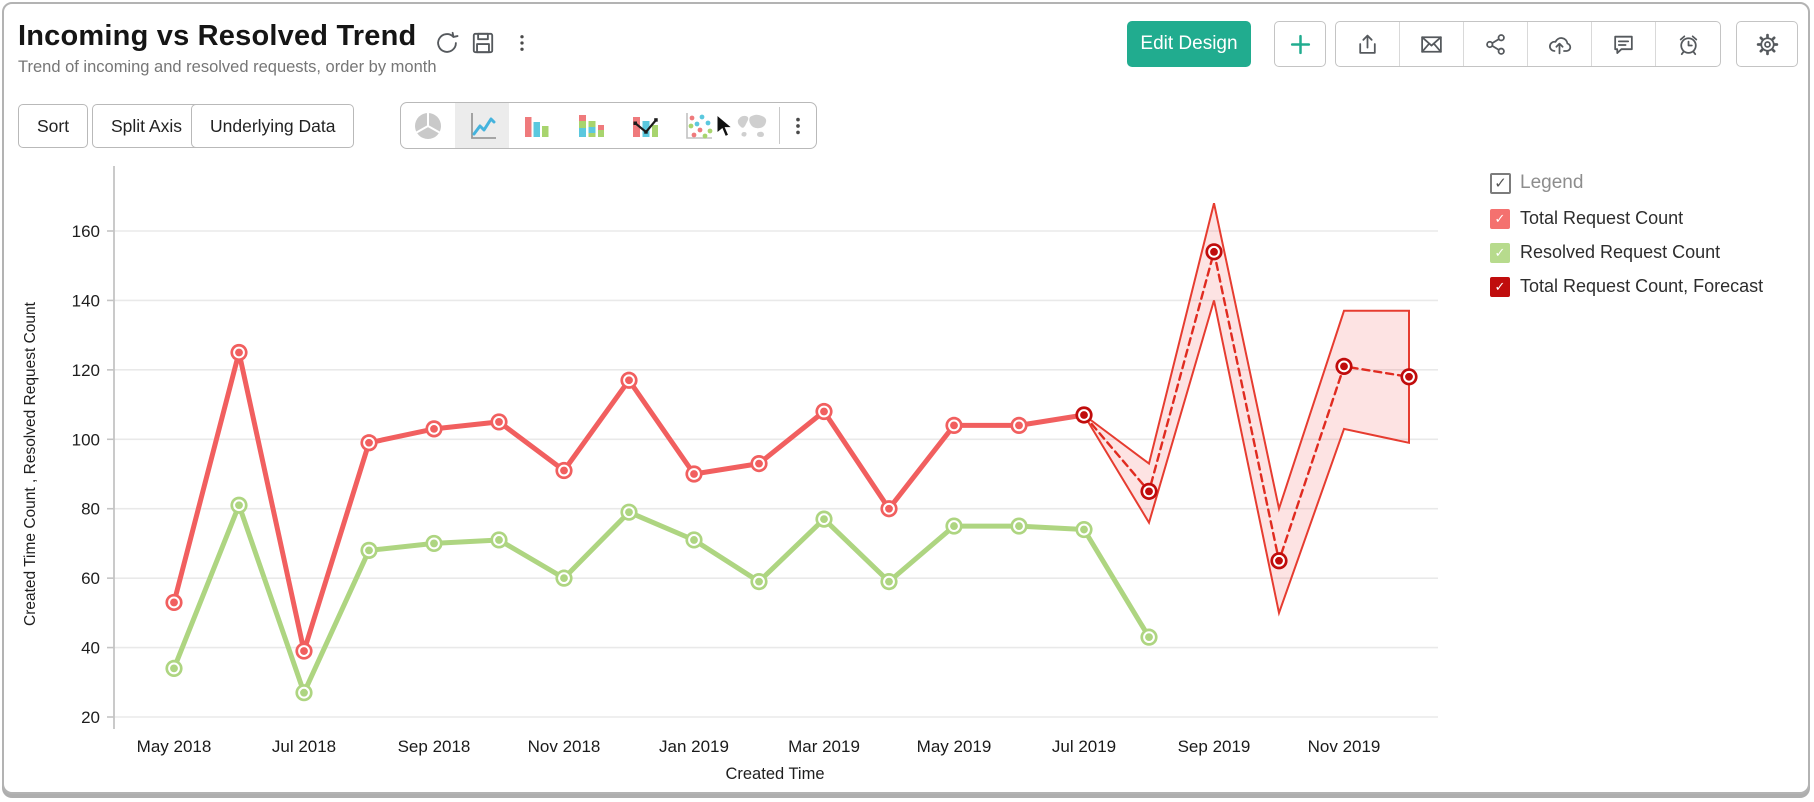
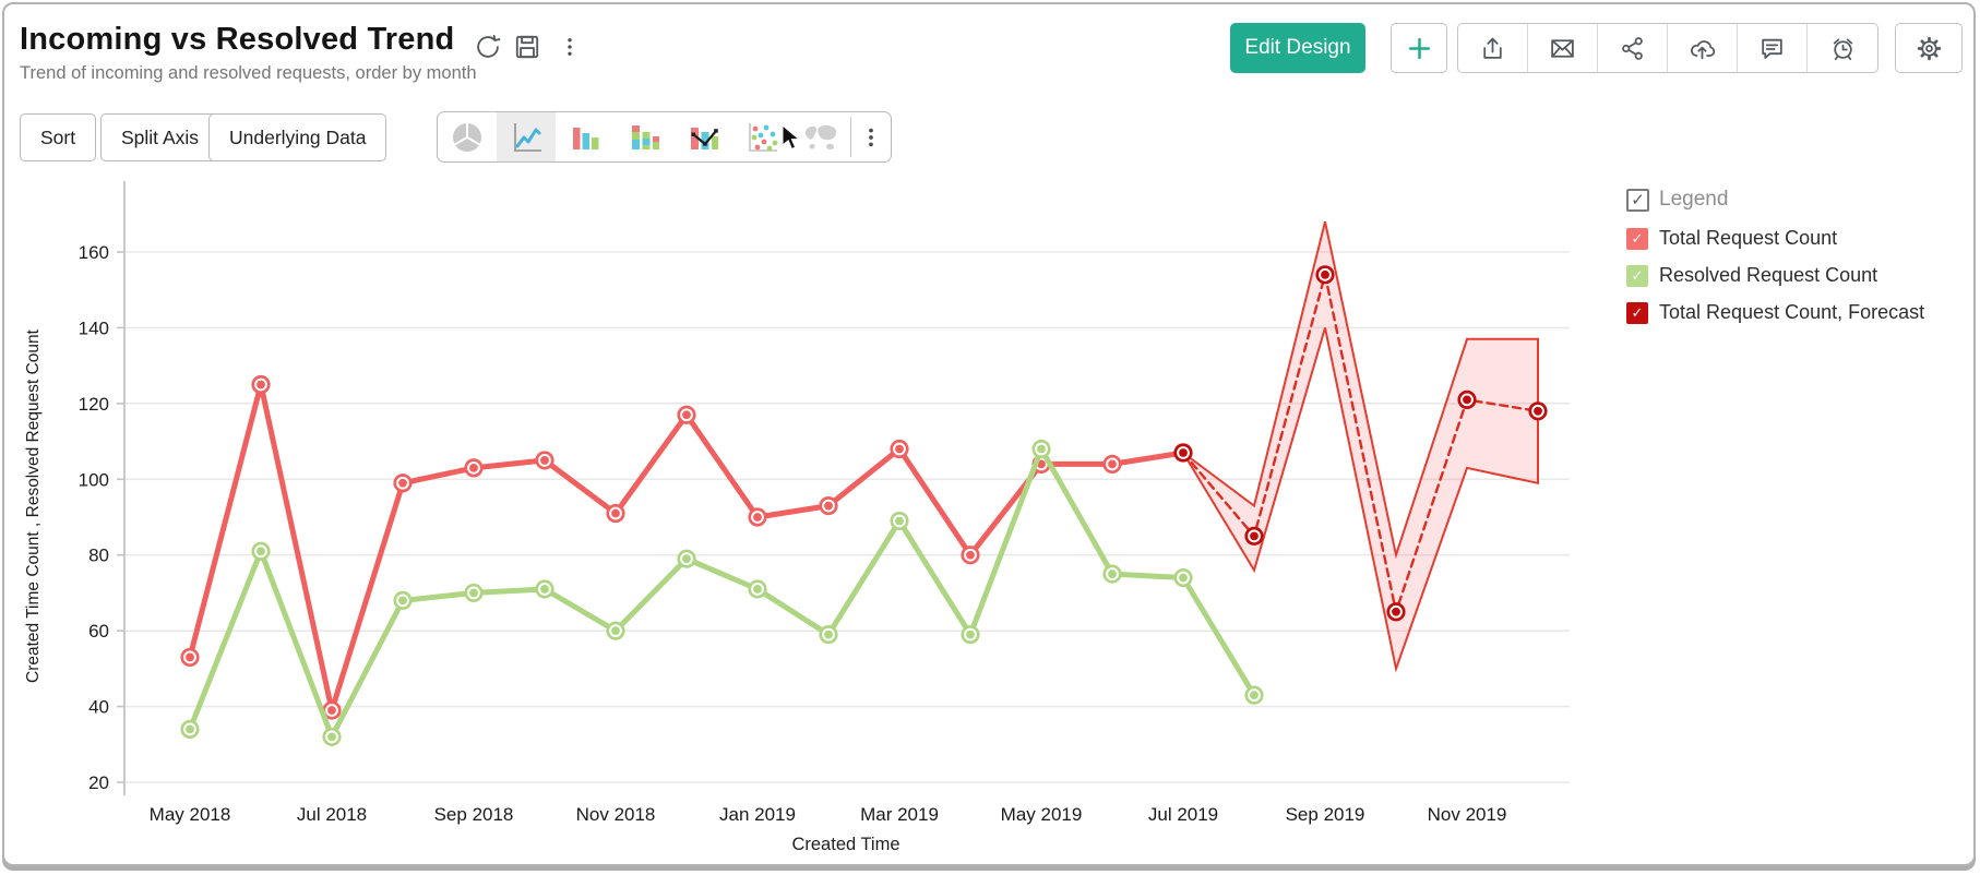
Resolved Request Count/Jul 2018: 27 -> 32
Resolved Request Count/Mar 2019: 77 -> 89
Resolved Request Count/May 2019: 75 -> 108
